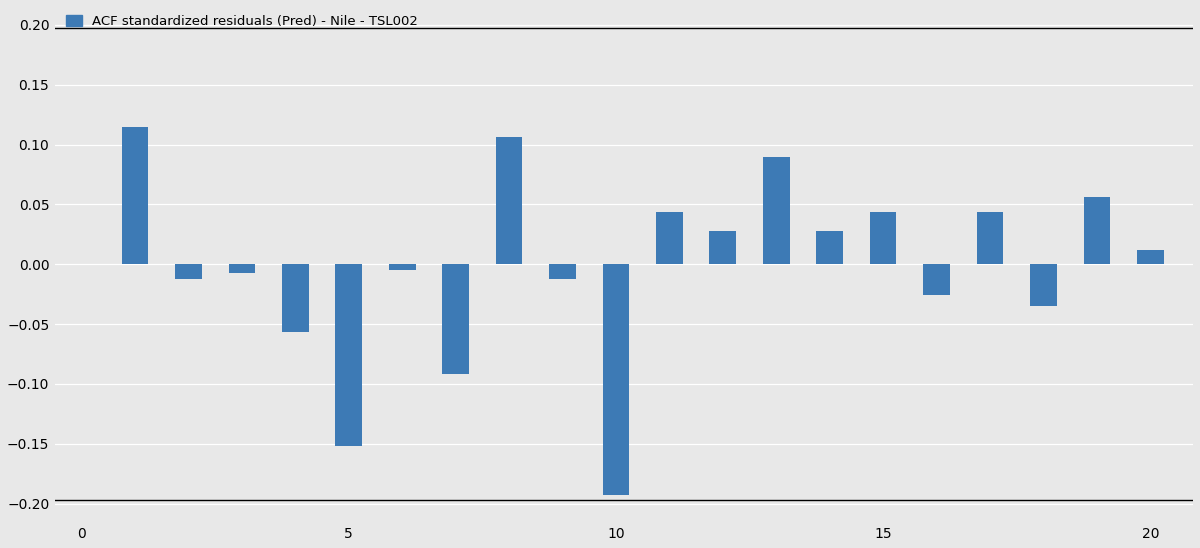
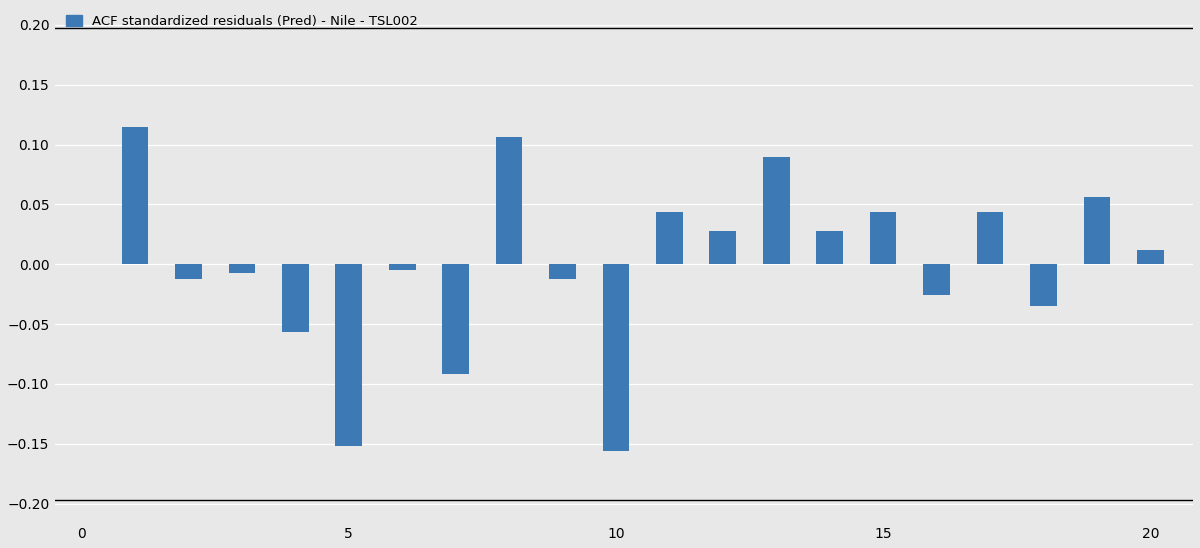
10: -0.193 -> -0.156
